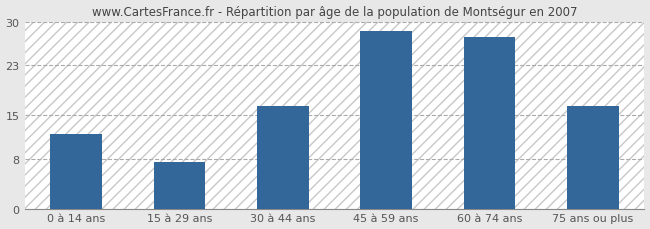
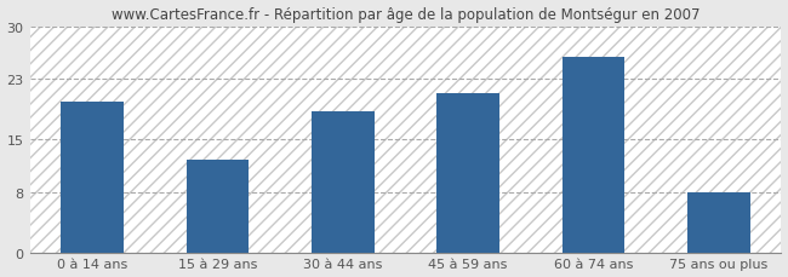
0 à 14 ans: 12.0 -> 20.0
15 à 29 ans: 7.5 -> 12.4
30 à 44 ans: 16.5 -> 18.8
45 à 59 ans: 28.5 -> 21.2
60 à 74 ans: 27.5 -> 26.0
75 ans ou plus: 16.5 -> 8.0
